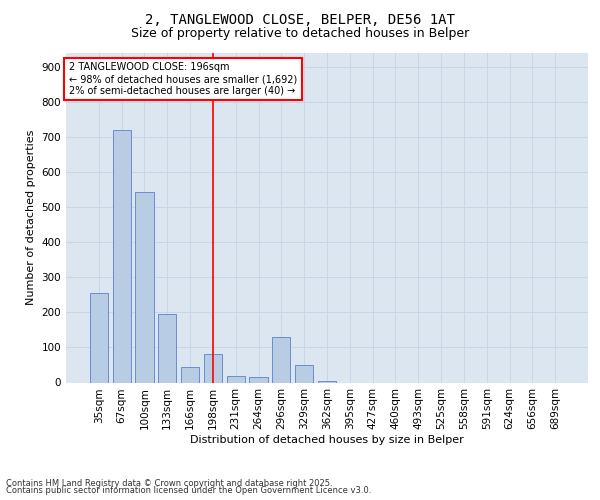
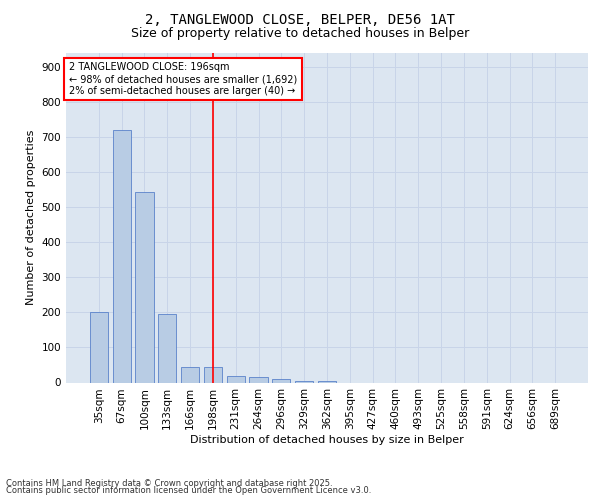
35sqm: 255 -> 200
198sqm: 80 -> 45
296sqm: 130 -> 10
329sqm: 50 -> 5
